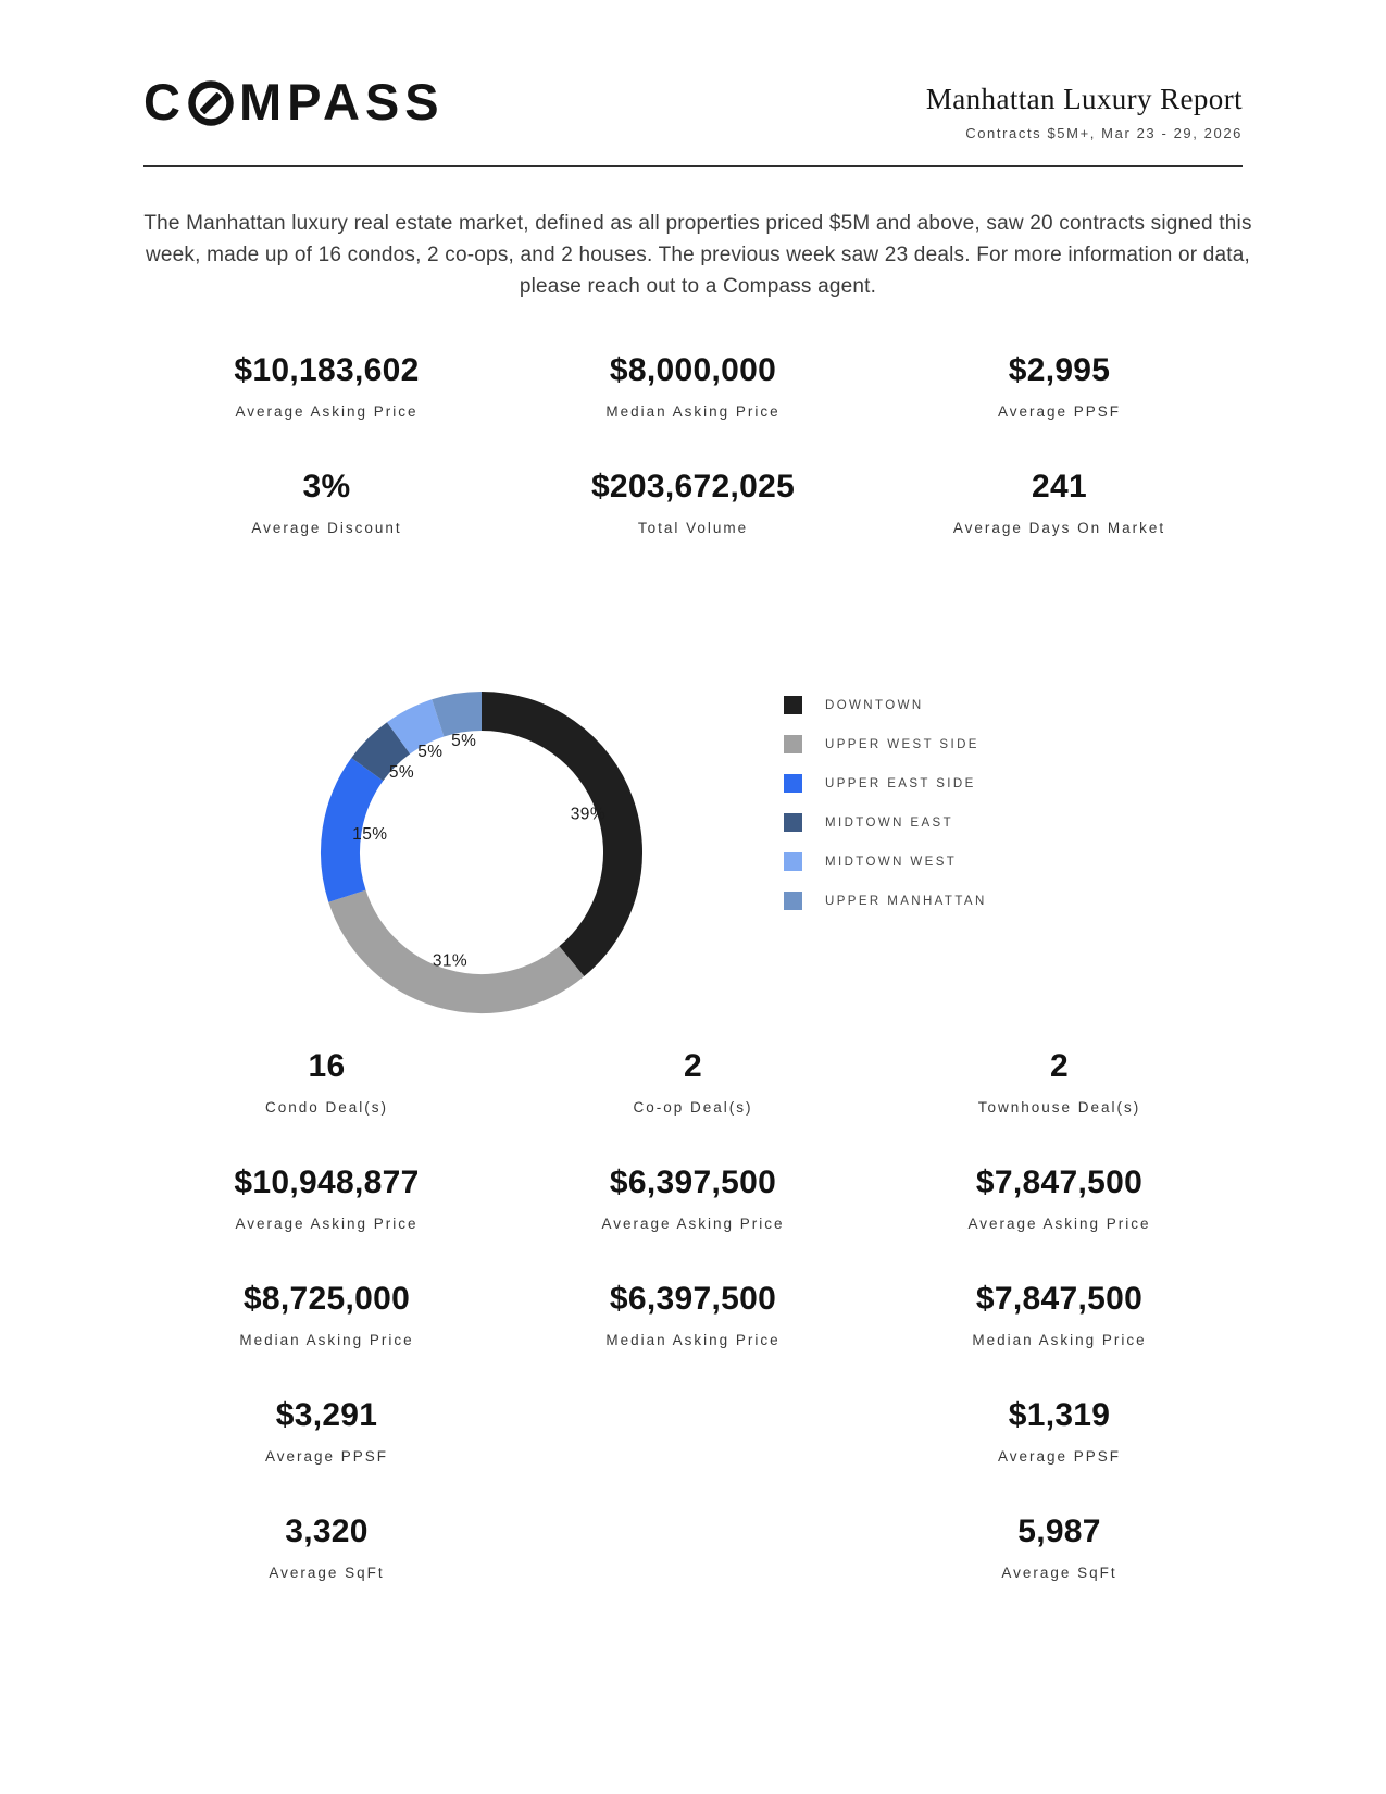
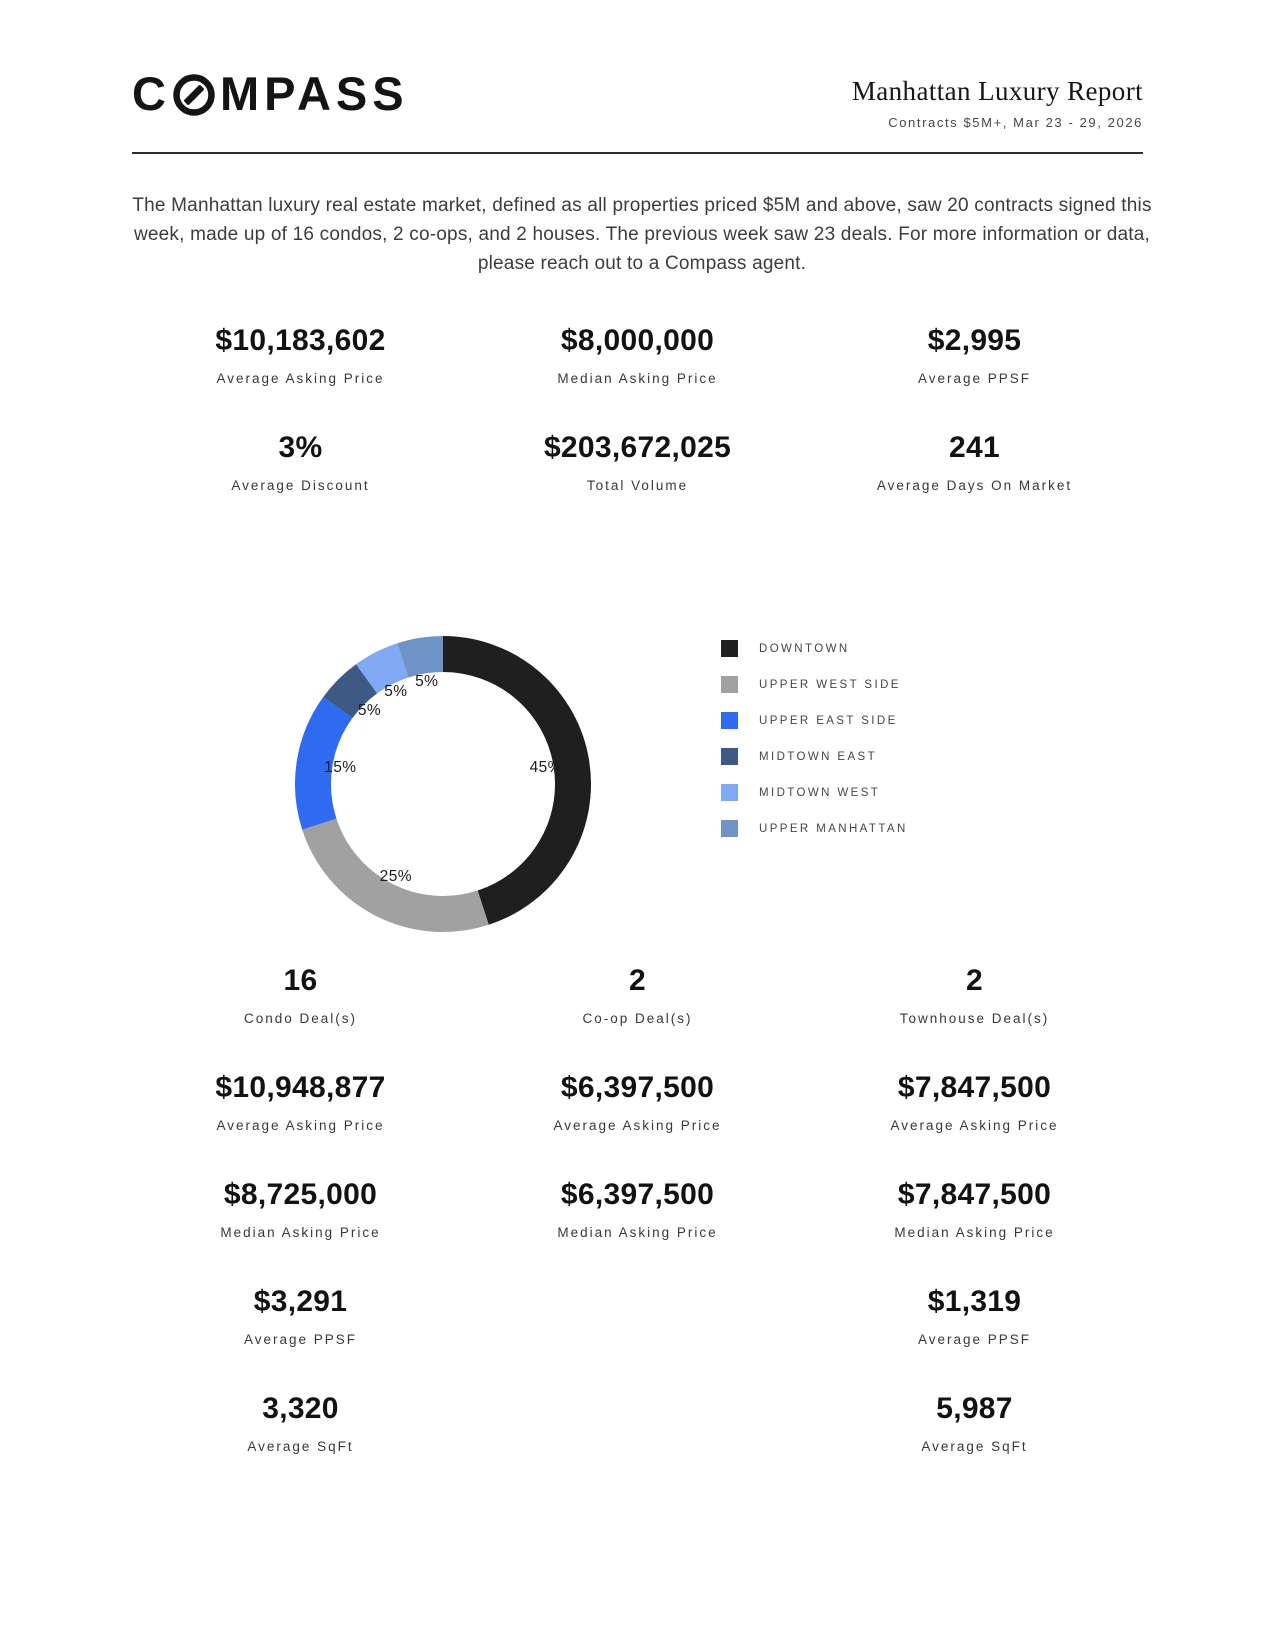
DOWNTOWN: 39% -> 45%
UPPER WEST SIDE: 31% -> 25%
